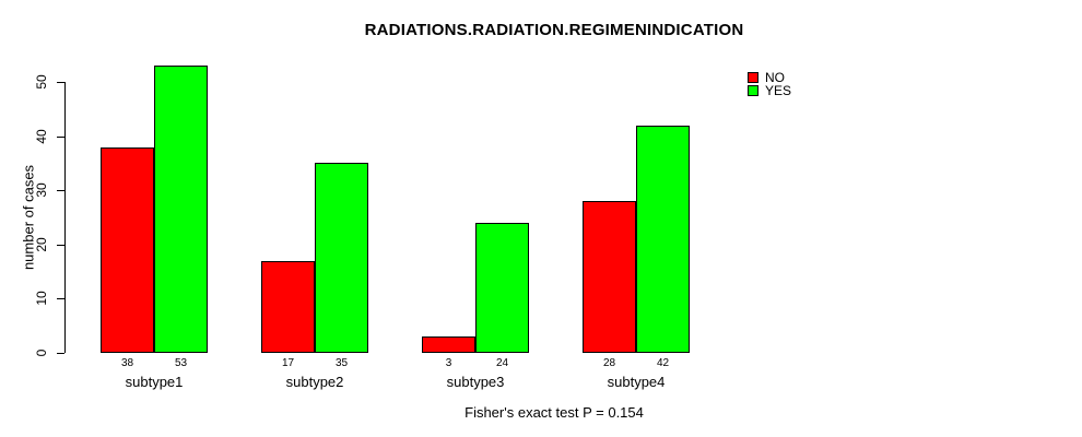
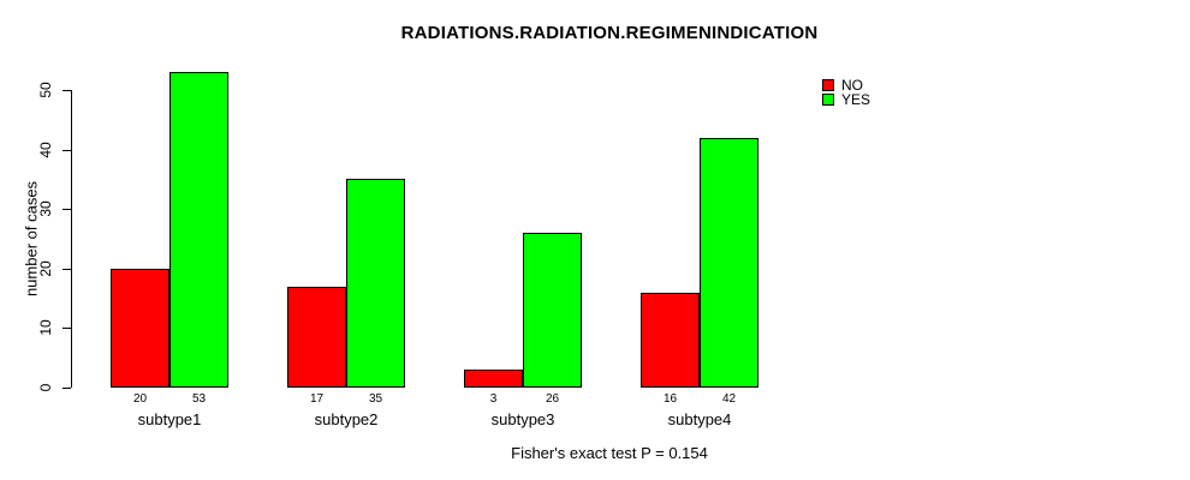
NO/subtype1: 38 -> 20
YES/subtype3: 24 -> 26
NO/subtype4: 28 -> 16
